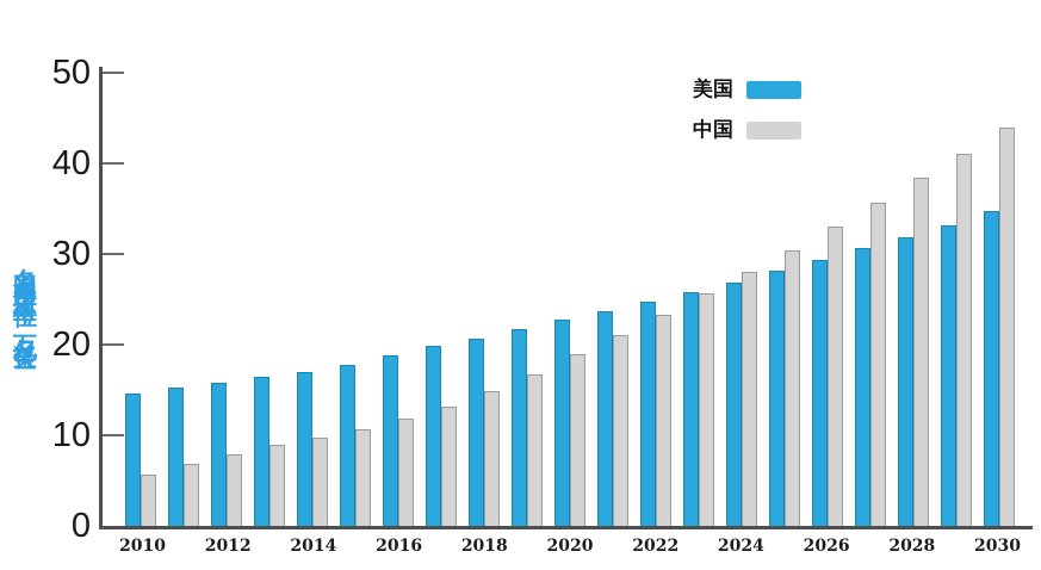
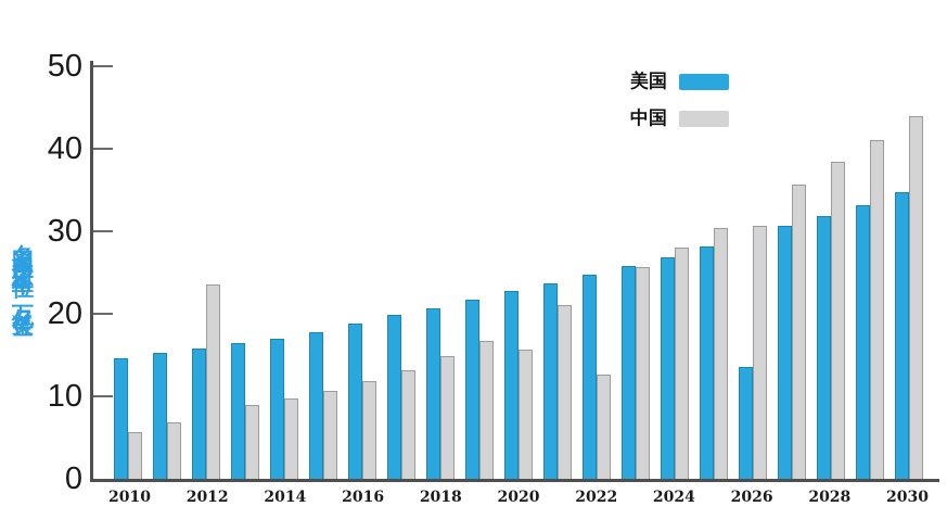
中国/2012: 8 -> 24
中国/2020: 19 -> 16
中国/2022: 24 -> 13
美国/2026: 30 -> 14
中国/2026: 33 -> 31
